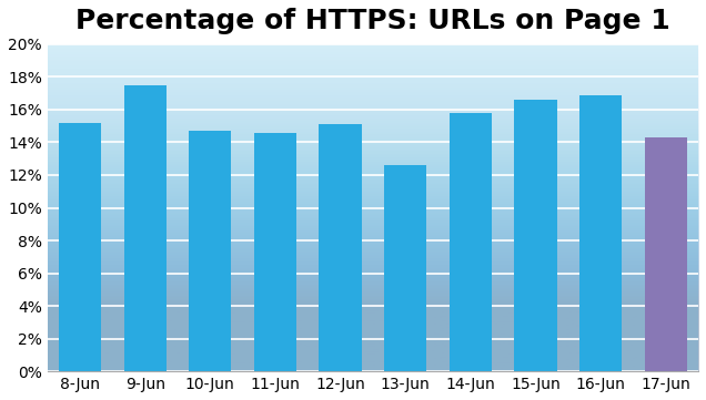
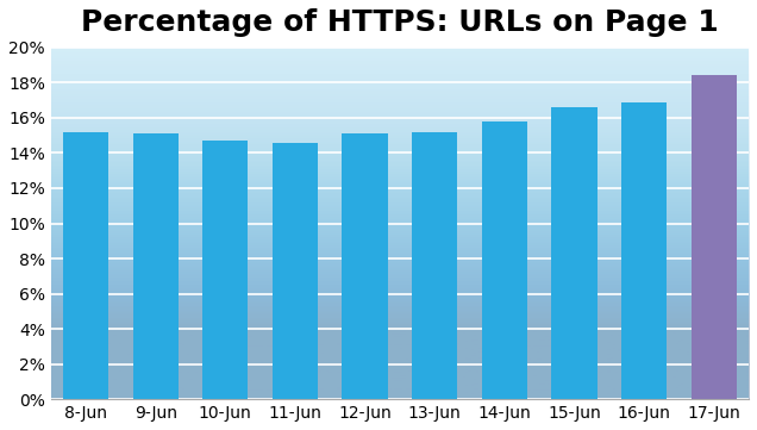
9-Jun: 17.5% -> 15.1%
13-Jun: 12.6% -> 15.2%
17-Jun: 14.3% -> 18.4%
